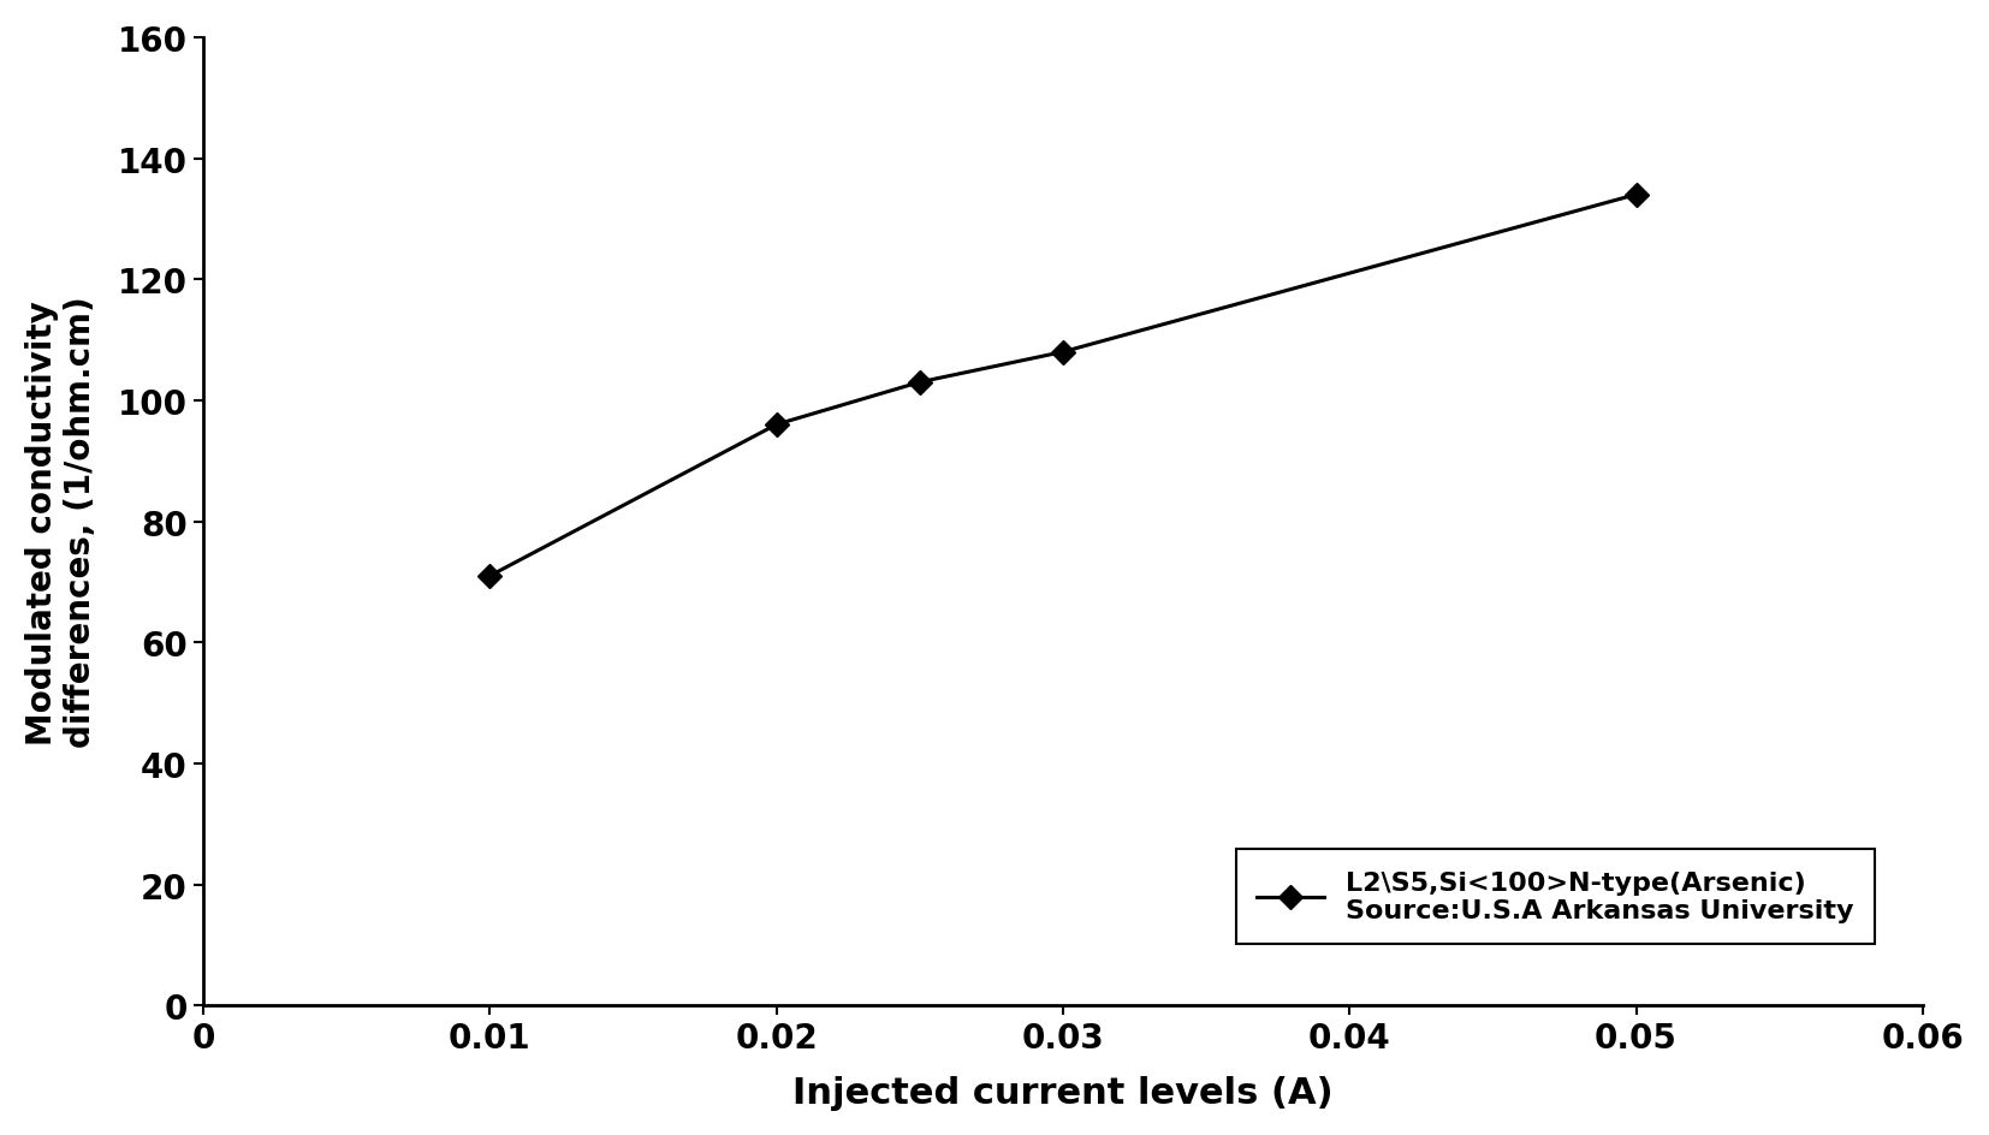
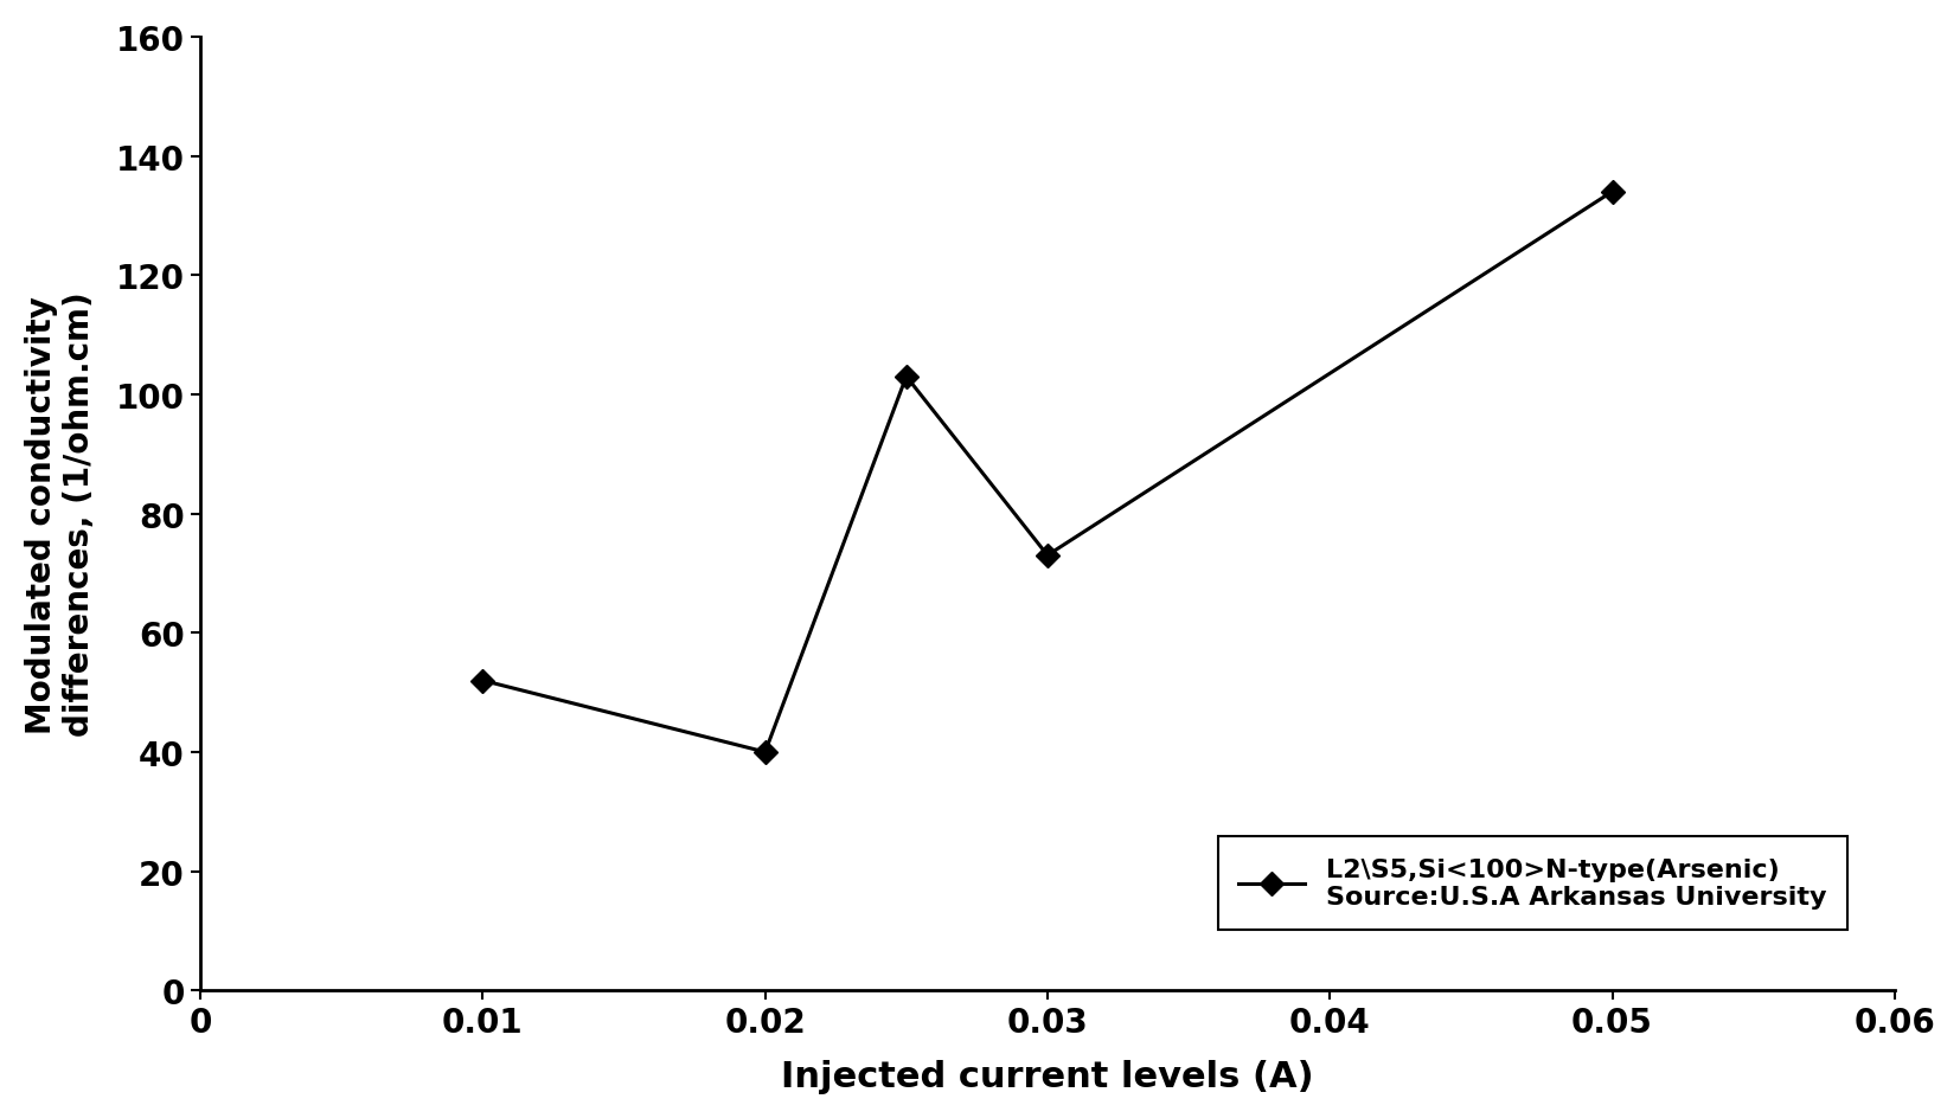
0.01: 71 -> 52
0.02: 96 -> 40
0.03: 108 -> 73
